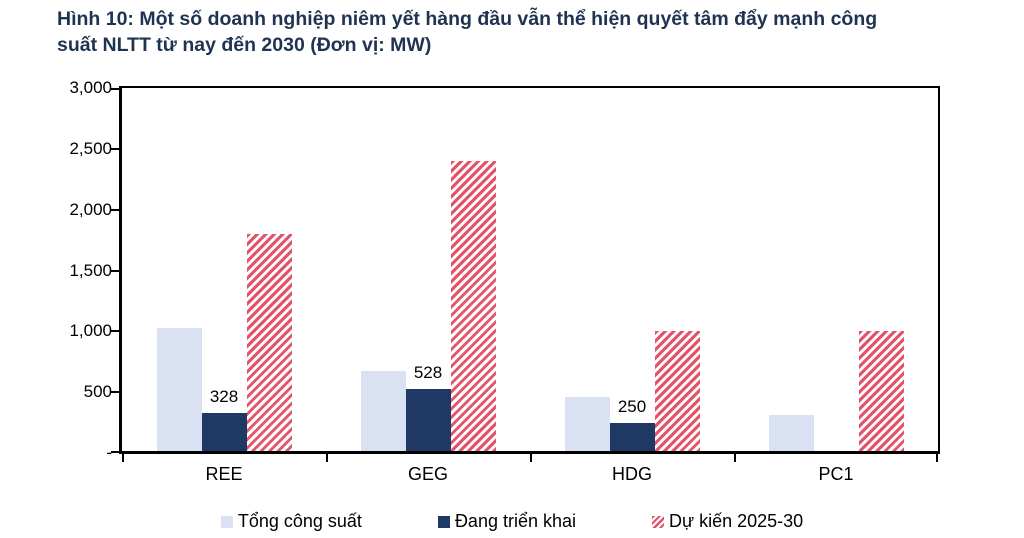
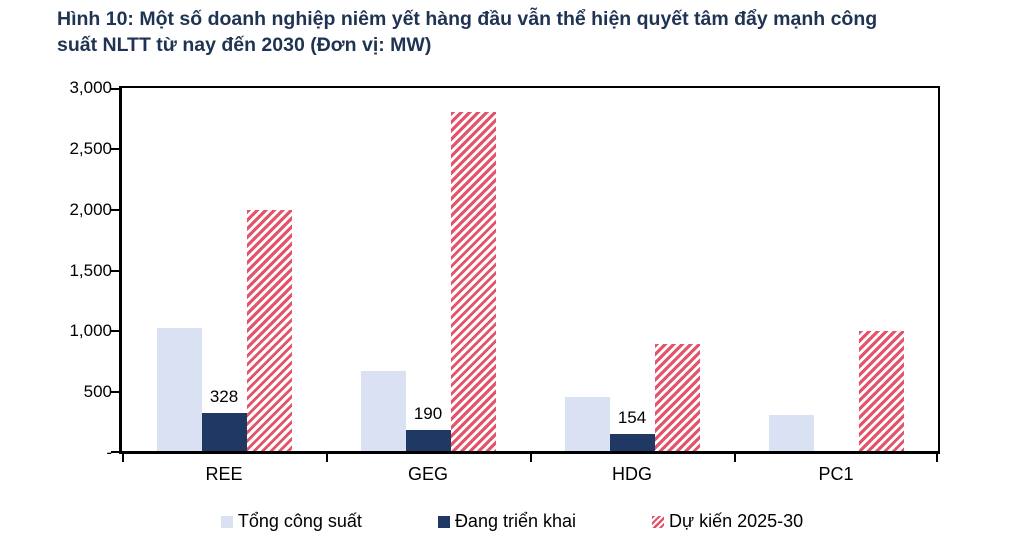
Dự kiến 2025-30/REE: 1800 -> 2000
Đang triển khai/GEG: 528 -> 190
Dự kiến 2025-30/GEG: 2400 -> 2800
Đang triển khai/HDG: 250 -> 154
Dự kiến 2025-30/HDG: 1000 -> 900
